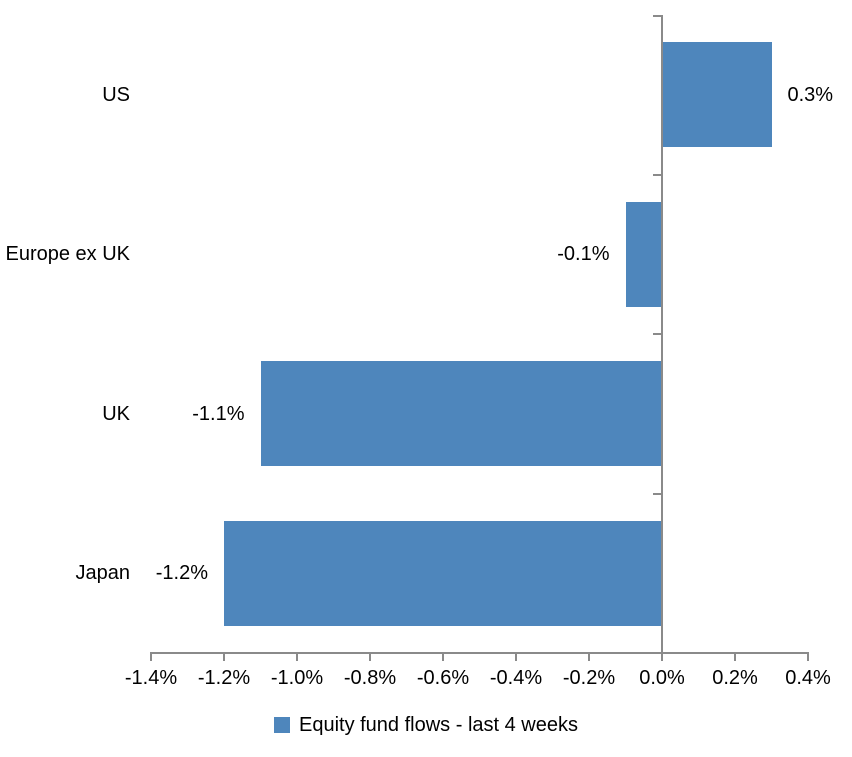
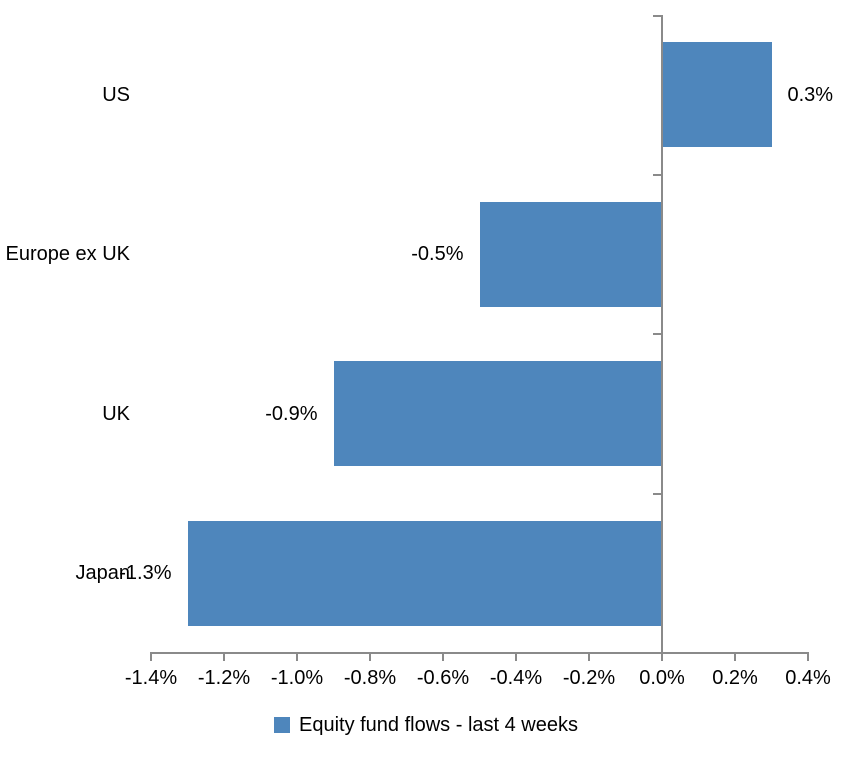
Europe ex UK: -0.1% -> -0.5%
UK: -1.1% -> -0.9%
Japan: -1.2% -> -1.3%
